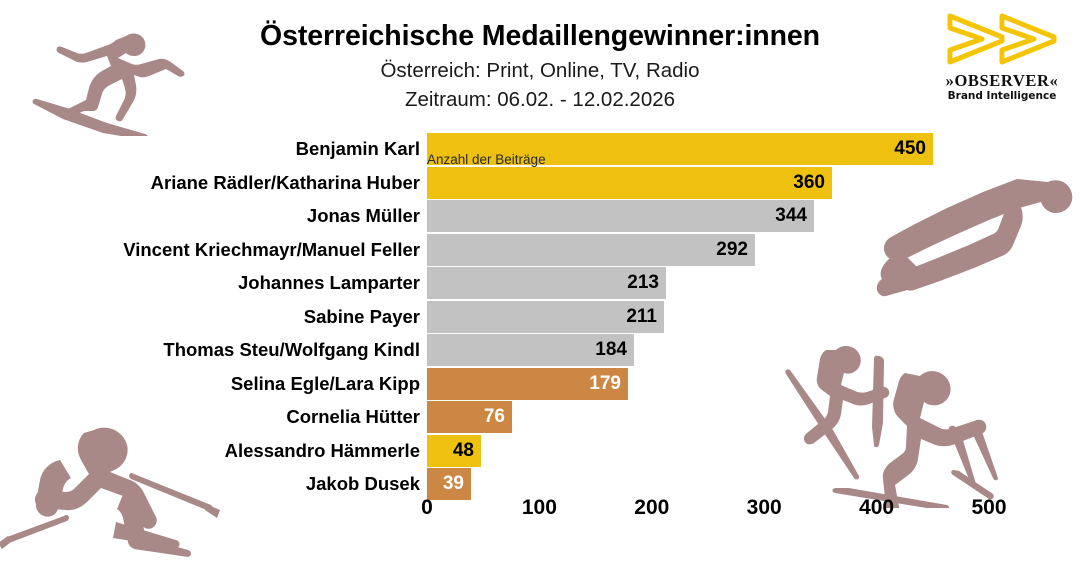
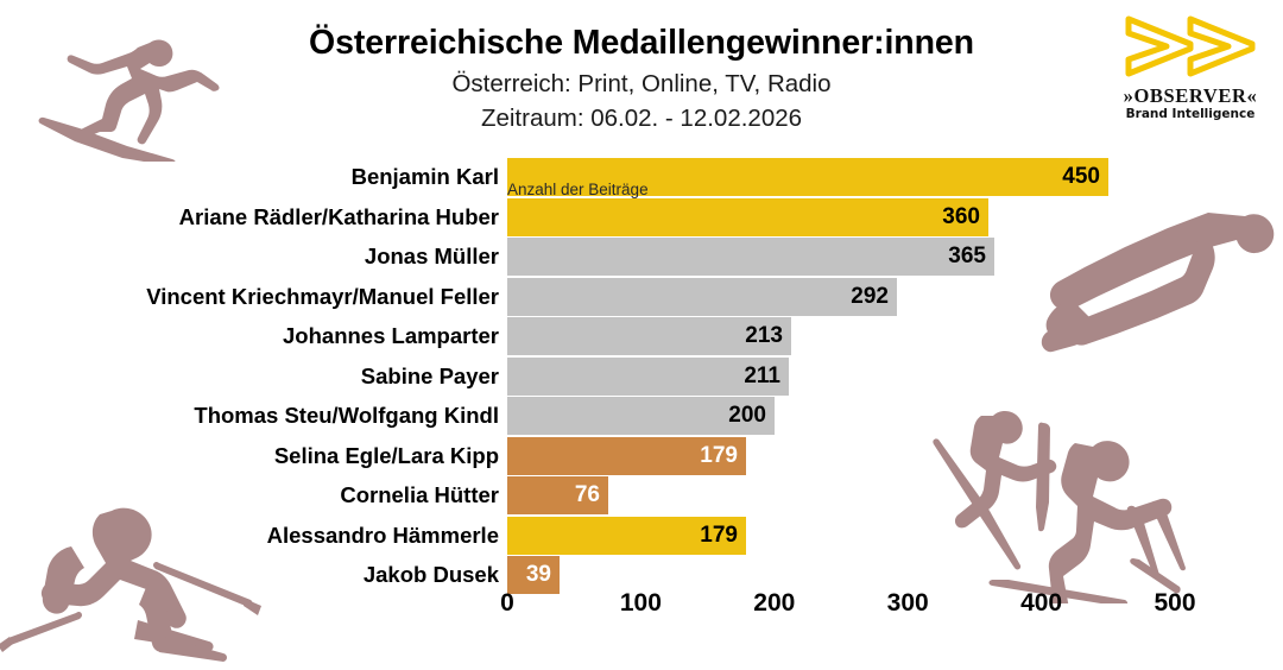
Jonas Müller: 344 -> 365
Thomas Steu/Wolfgang Kindl: 184 -> 200
Alessandro Hämmerle: 48 -> 179
